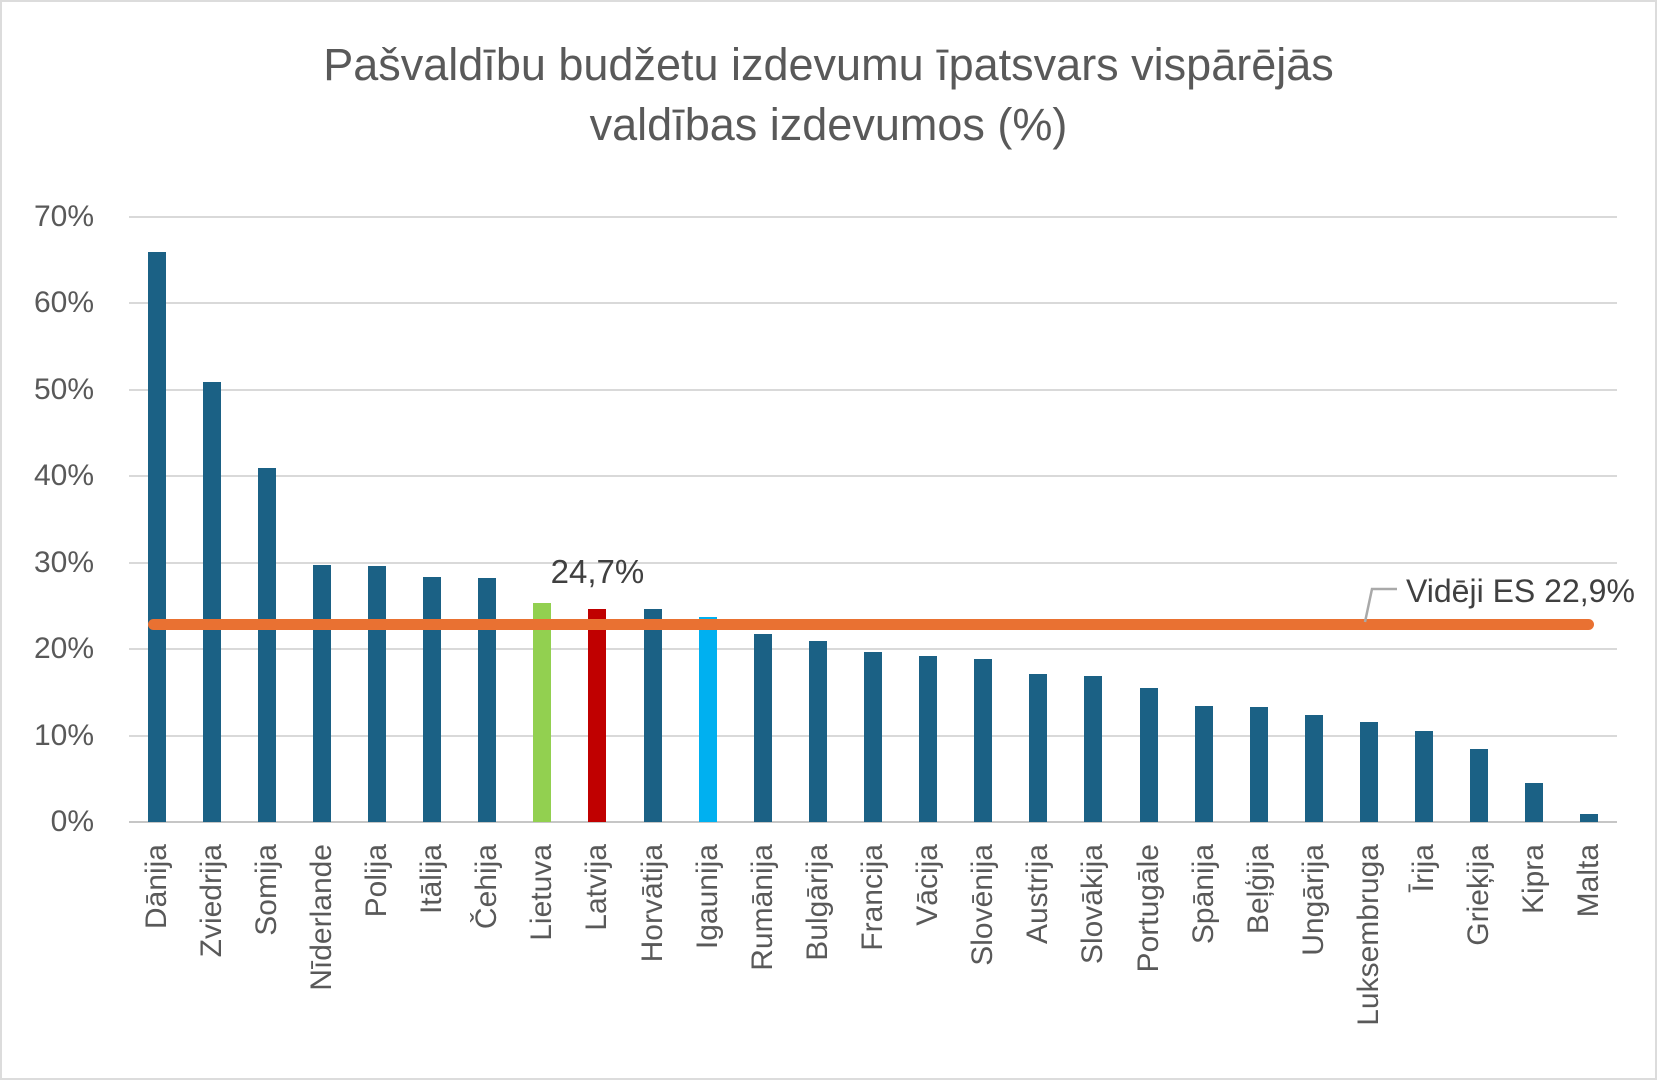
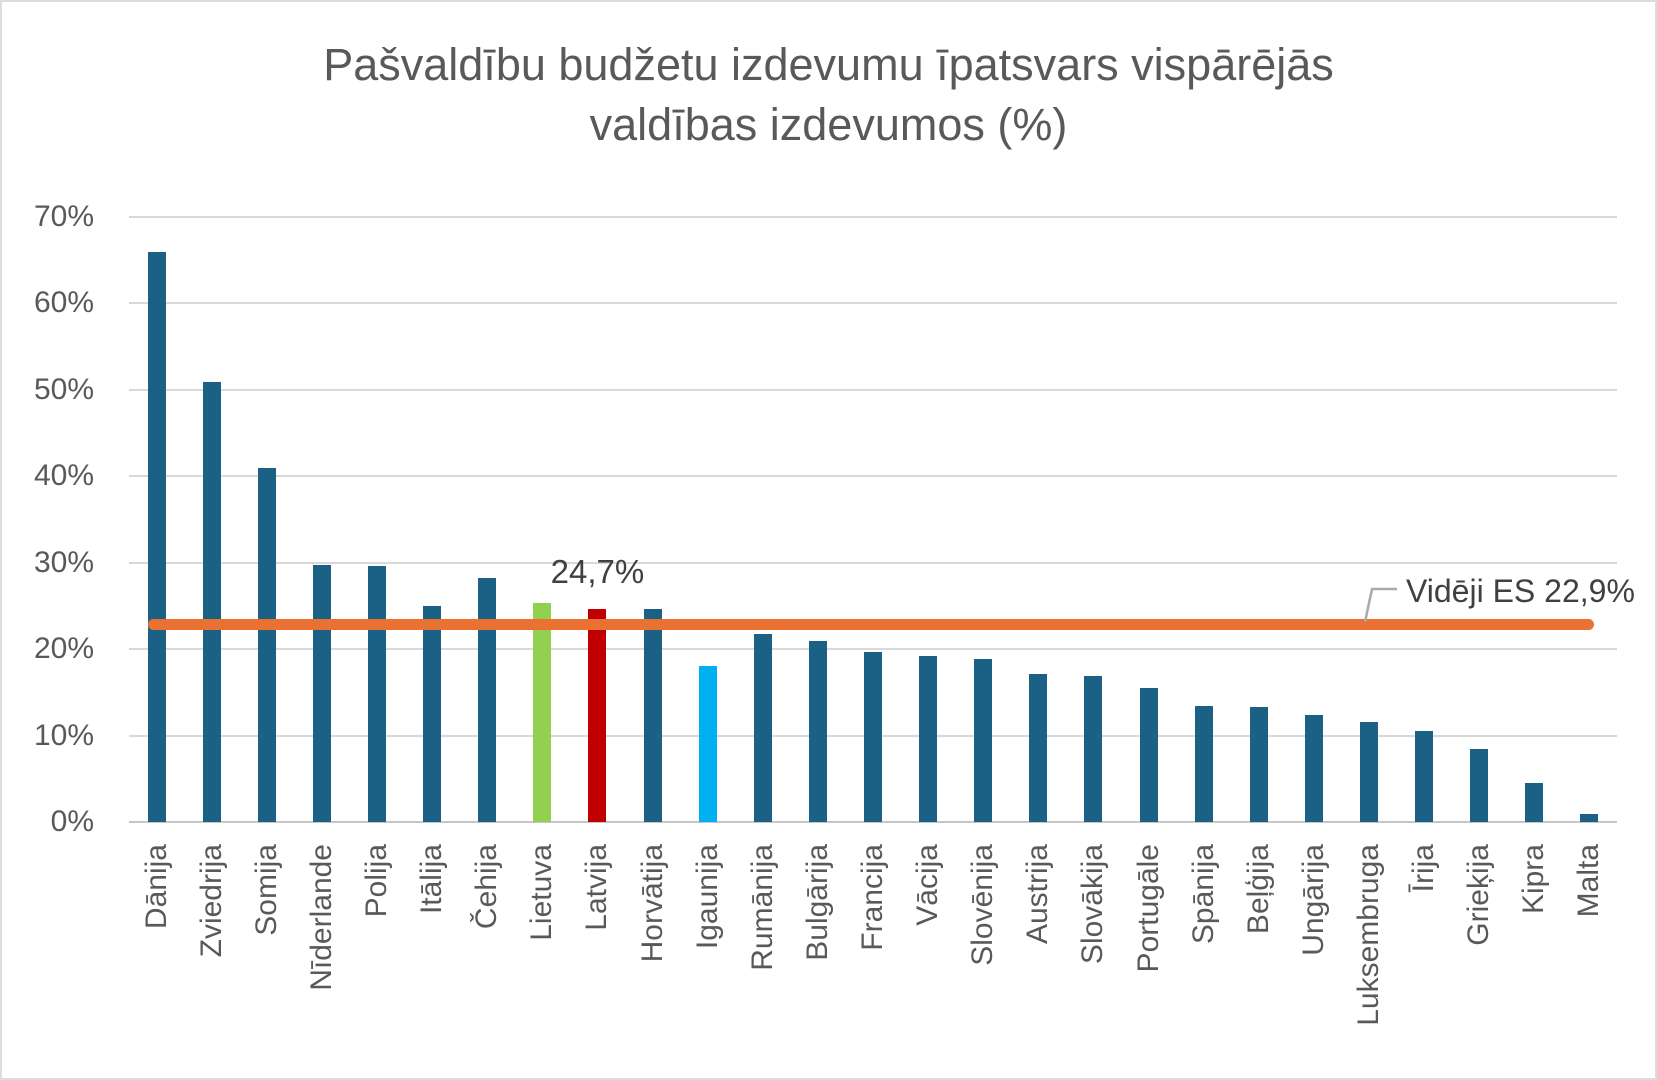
Itālija: 28% -> 25%
Igaunija: 24% -> 18%
